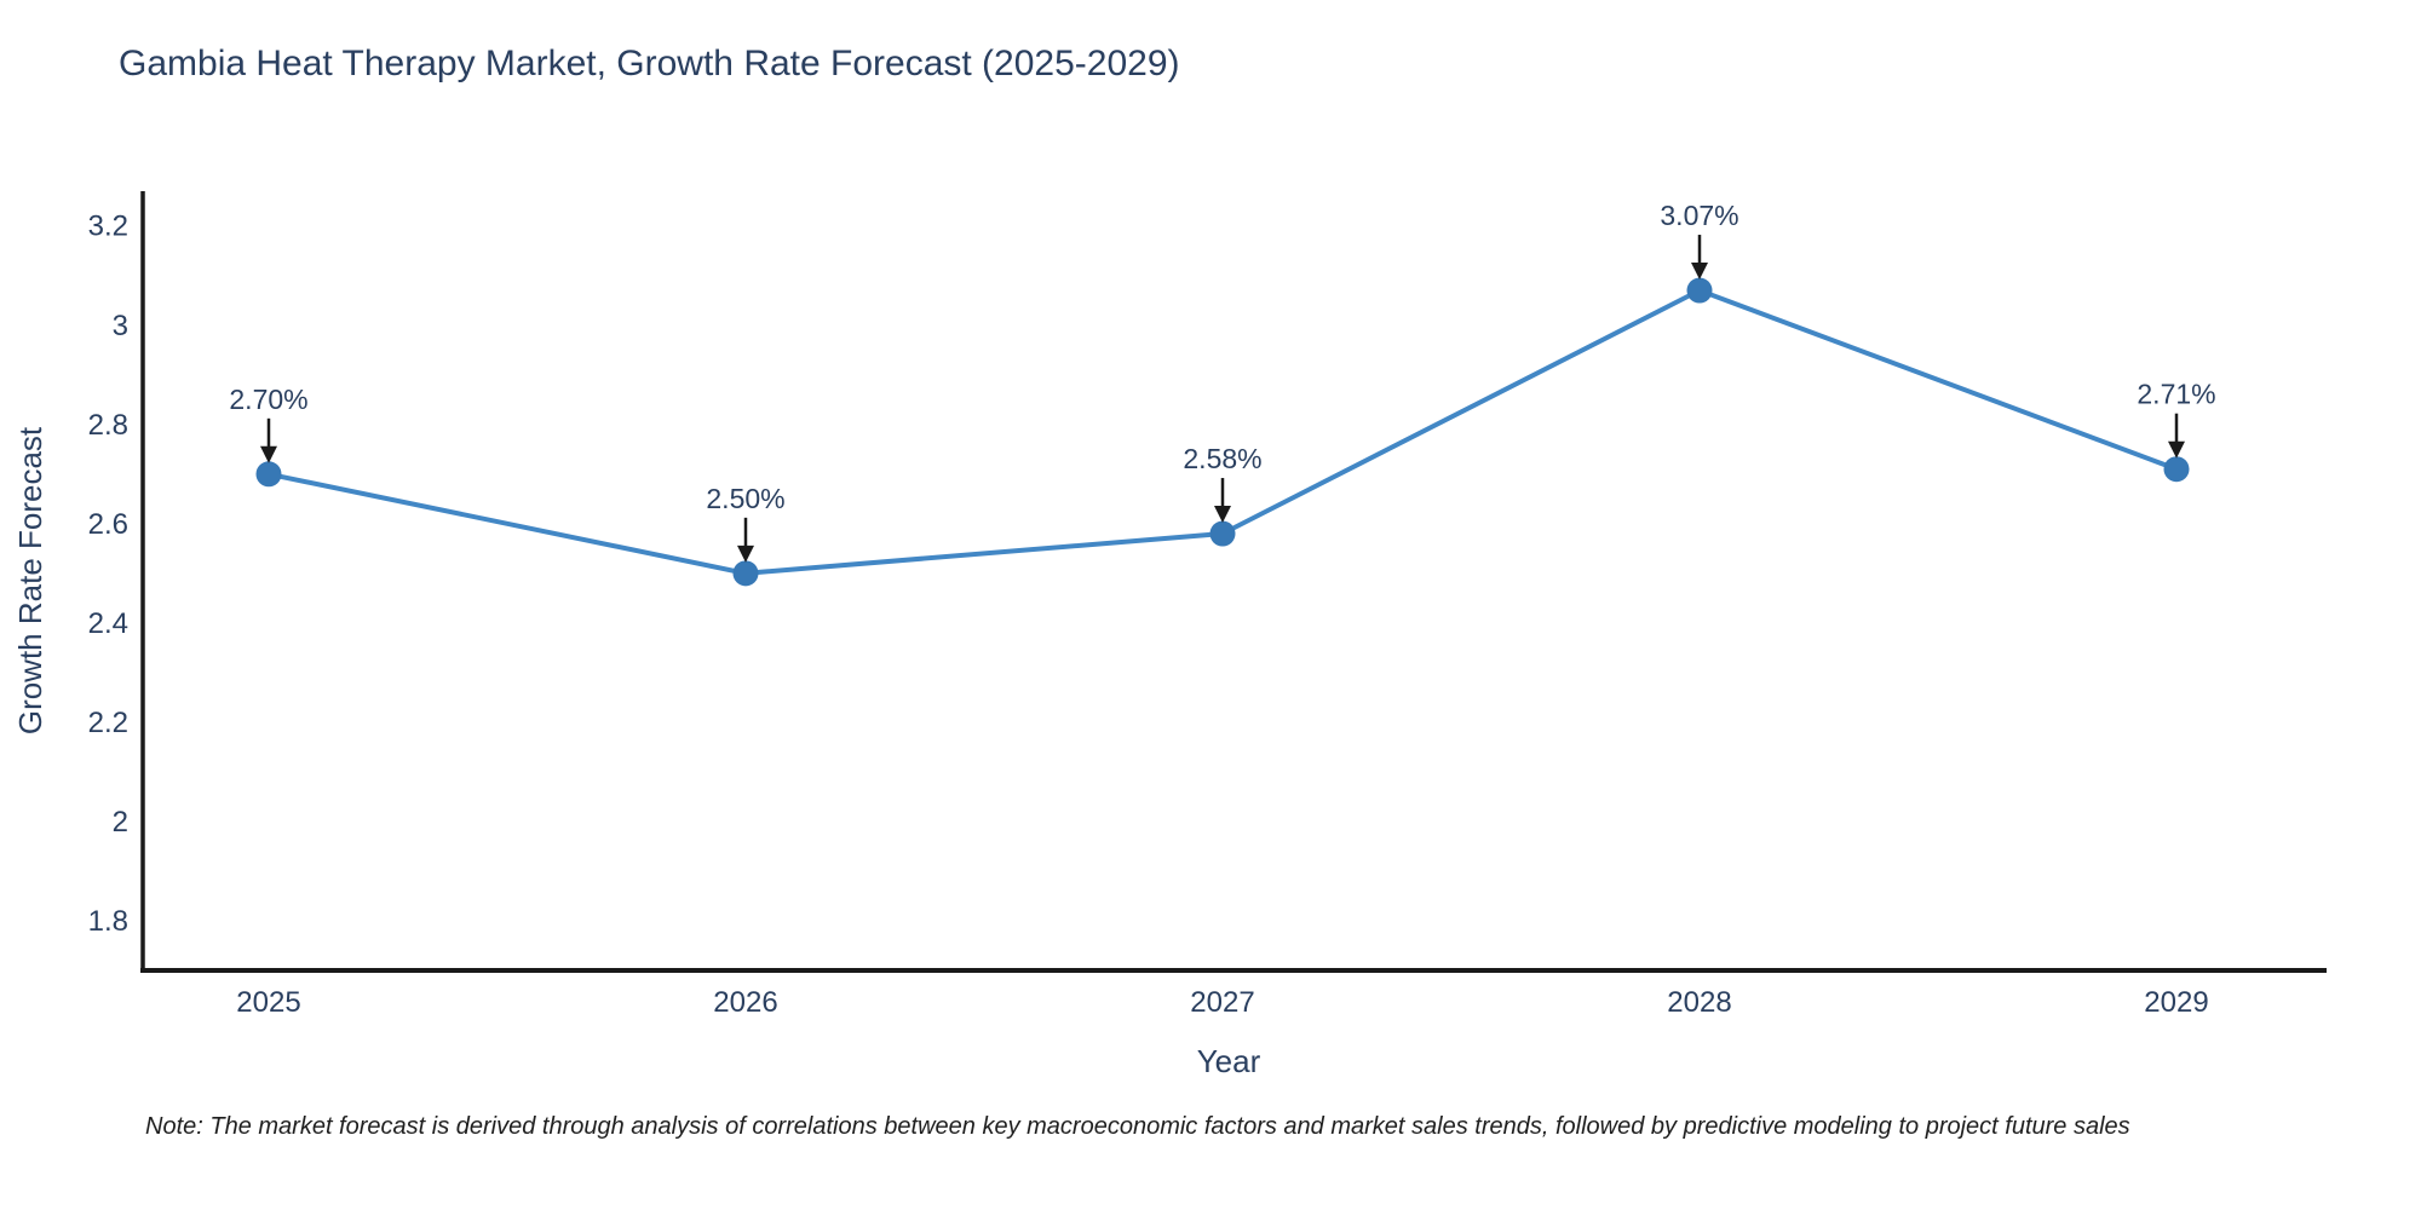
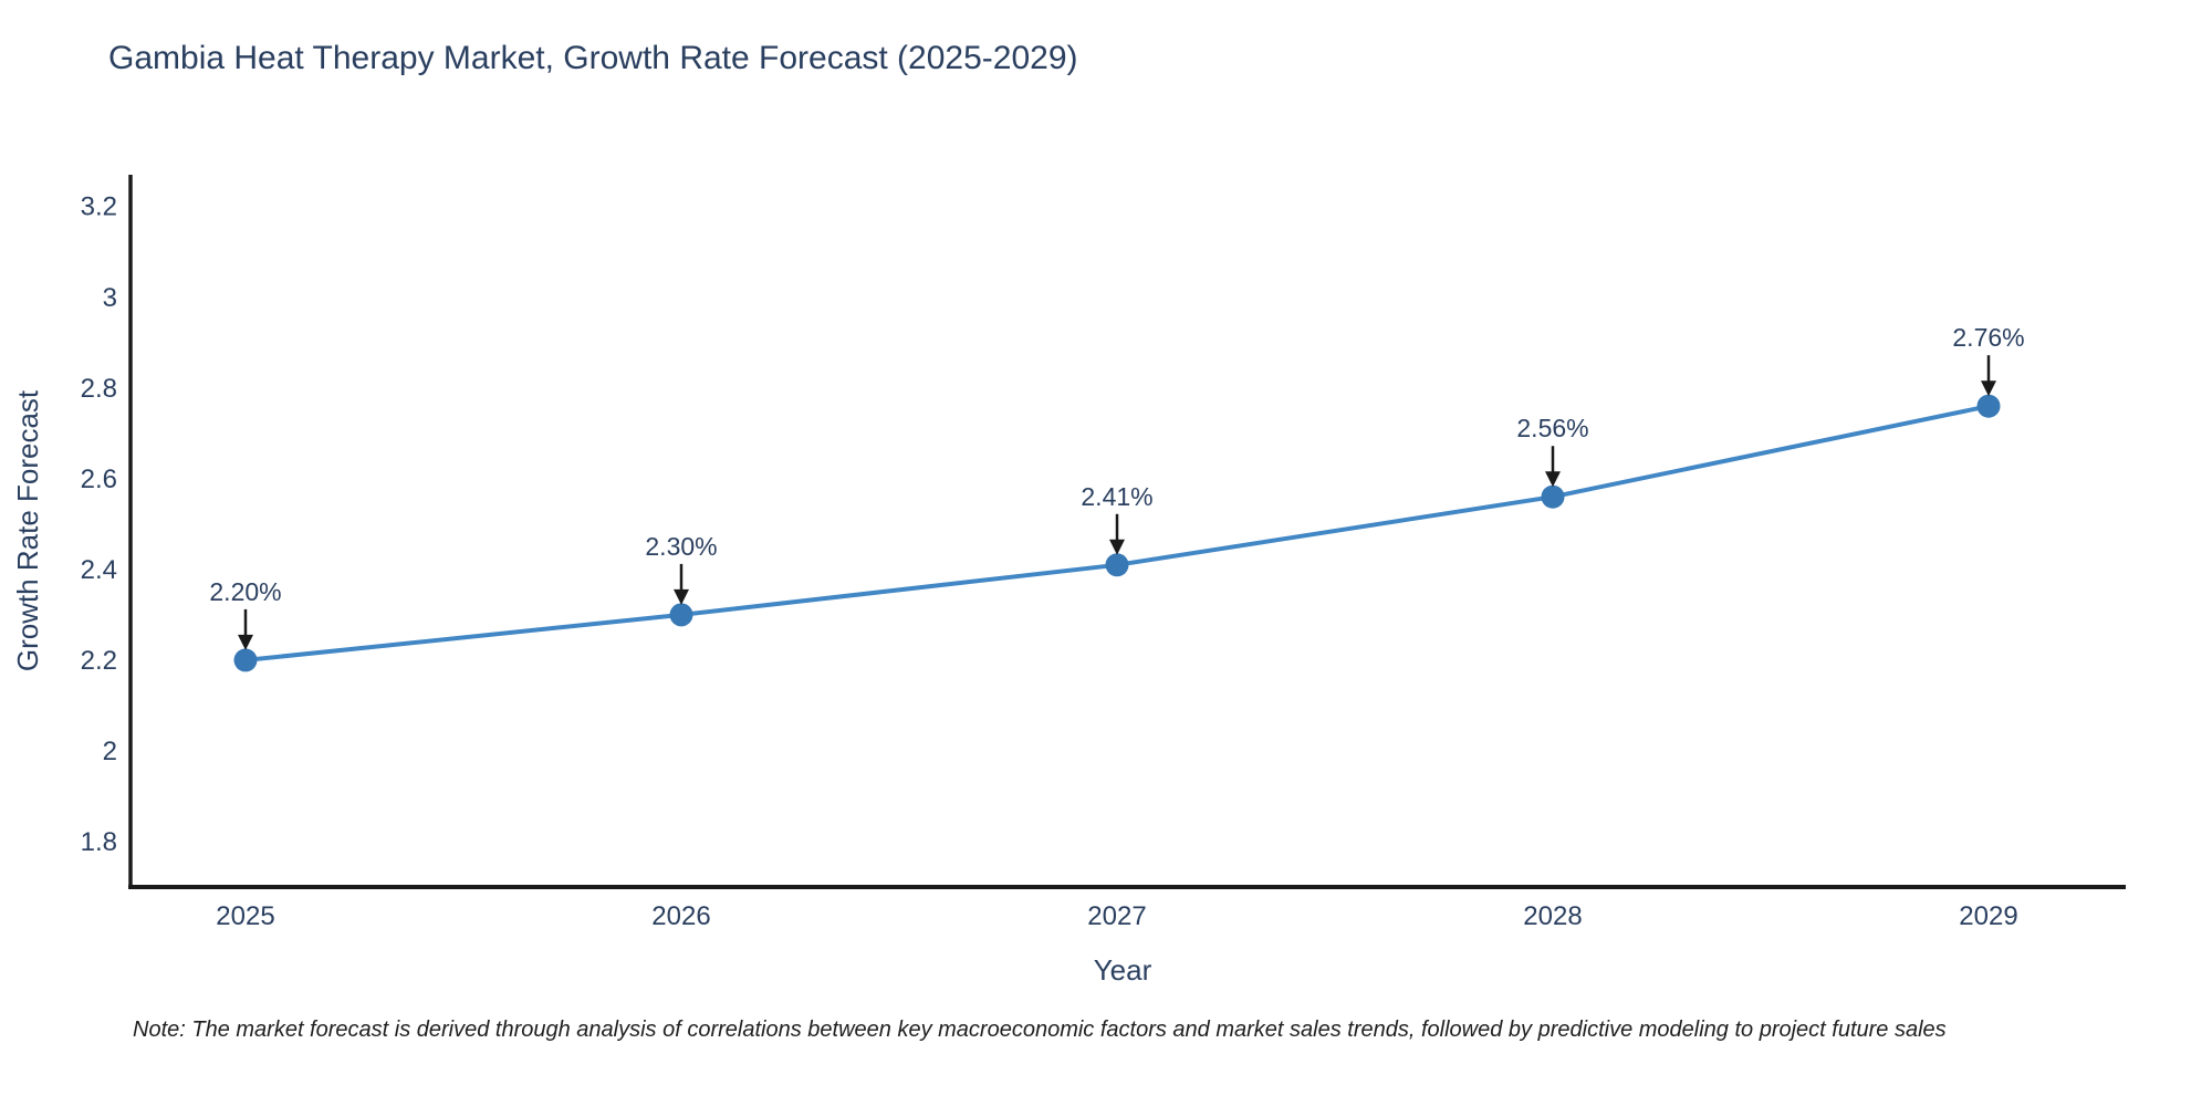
2025: 2.70% -> 2.20%
2026: 2.50% -> 2.30%
2027: 2.58% -> 2.41%
2028: 3.07% -> 2.56%
2029: 2.71% -> 2.76%
